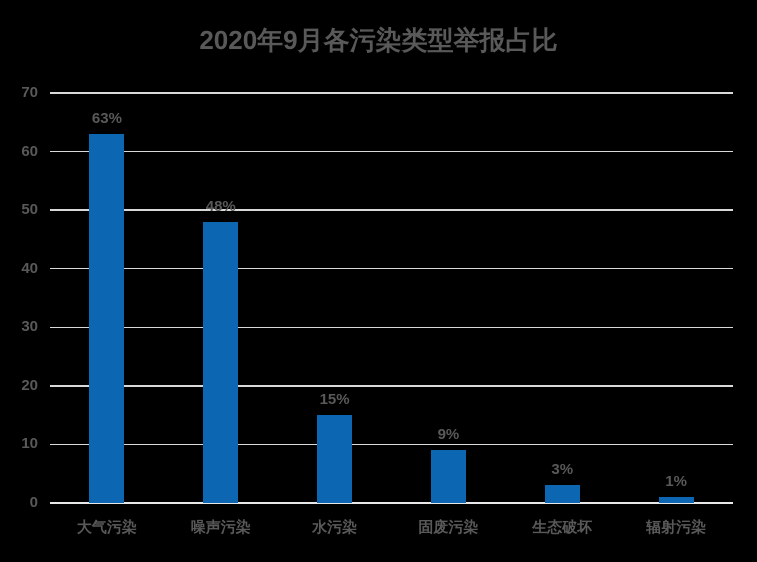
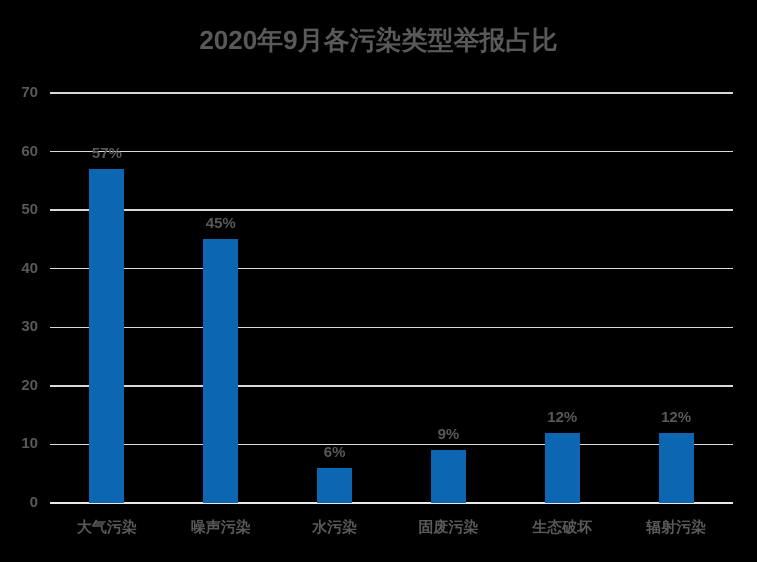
大气污染: 63% -> 57%
噪声污染: 48% -> 45%
水污染: 15% -> 6%
生态破坏: 3% -> 12%
辐射污染: 1% -> 12%
